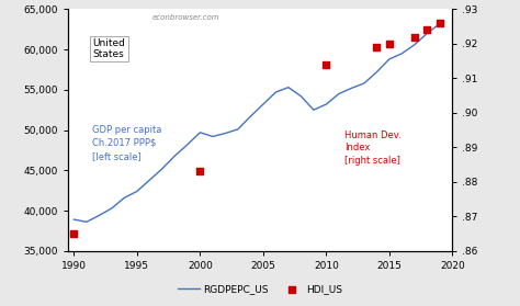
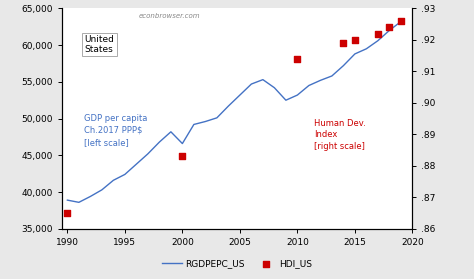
RGDPEPC_US/2000: 49,700 -> 46,600
